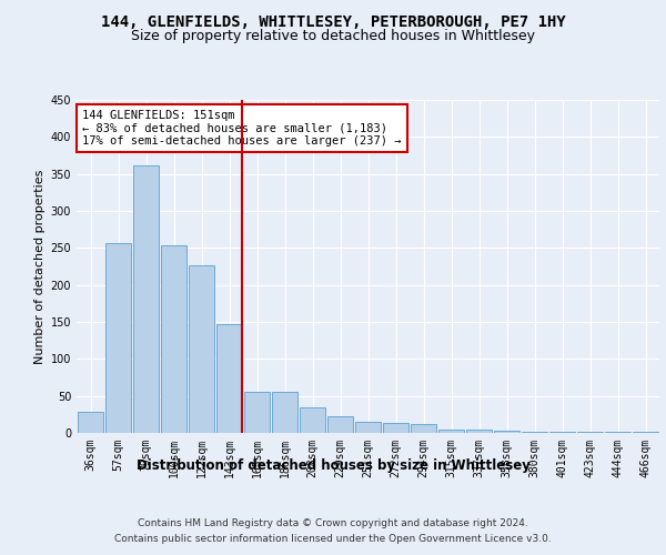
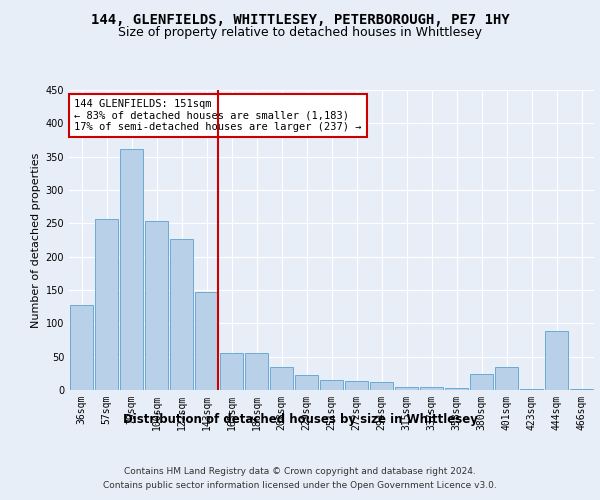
36sqm: 28 -> 128
380sqm: 2 -> 24
401sqm: 1 -> 34
444sqm: 1 -> 88
